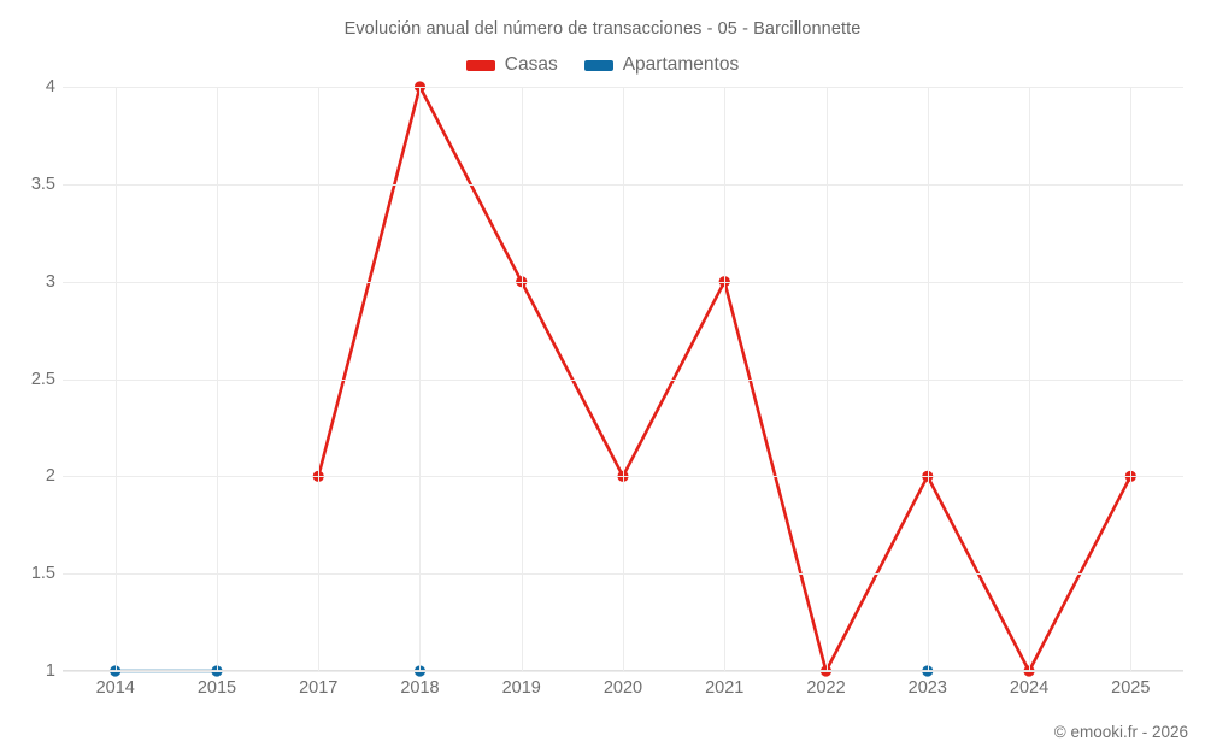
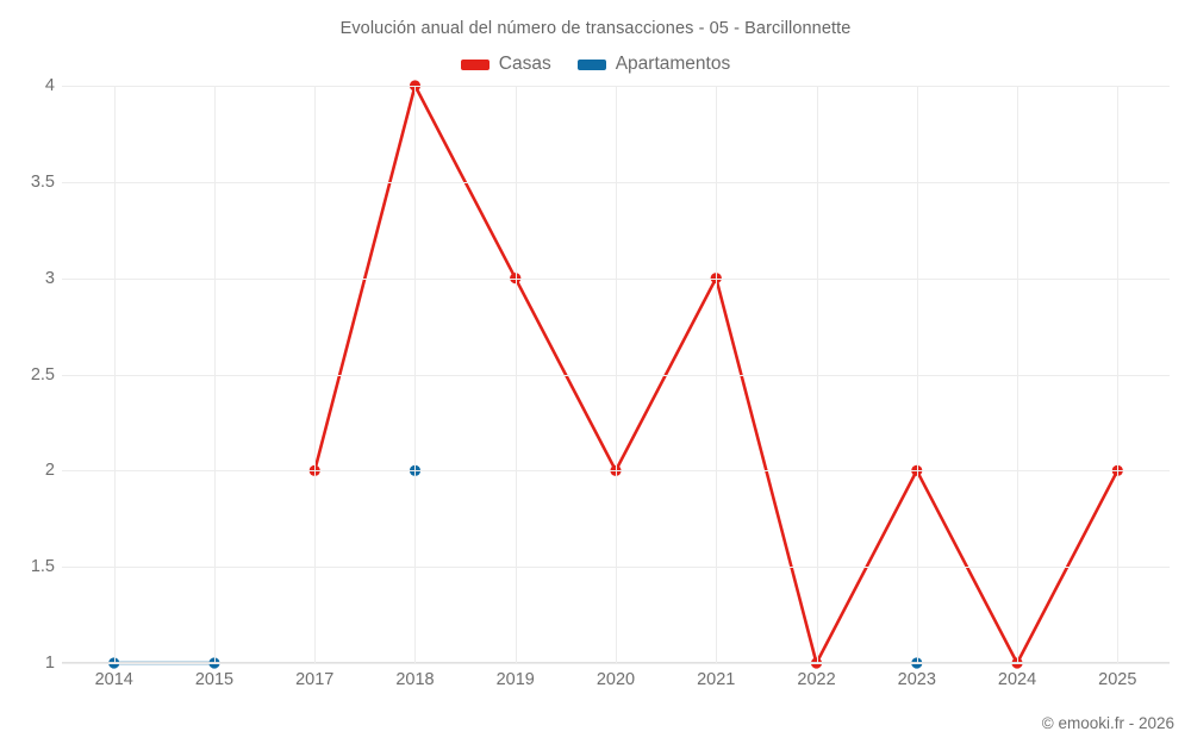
Apartamentos/2018: 1 -> 2
